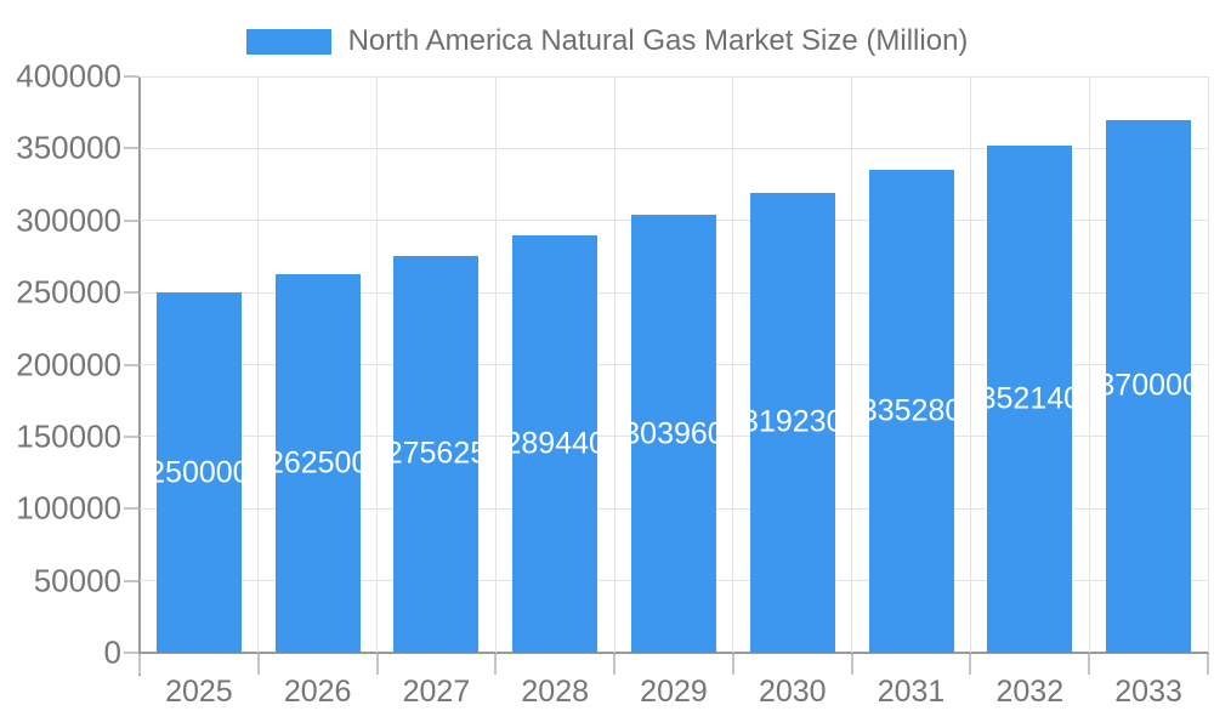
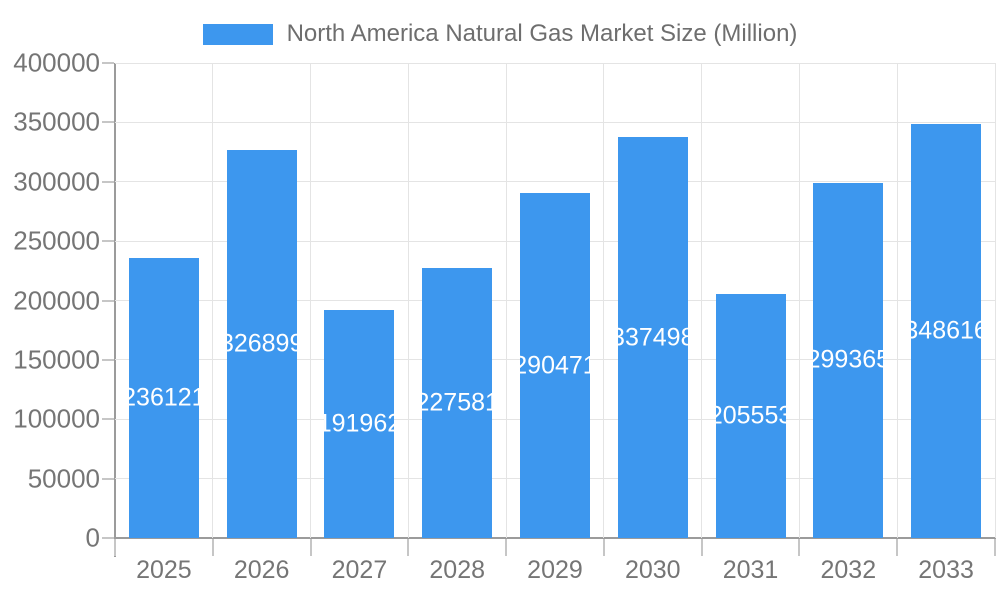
2025: 250000 -> 236121
2026: 262500 -> 326899
2027: 275625 -> 191962
2028: 289440 -> 227581
2029: 303960 -> 290471
2030: 319230 -> 337498
2031: 335280 -> 205553
2032: 352140 -> 299365
2033: 370000 -> 348616
